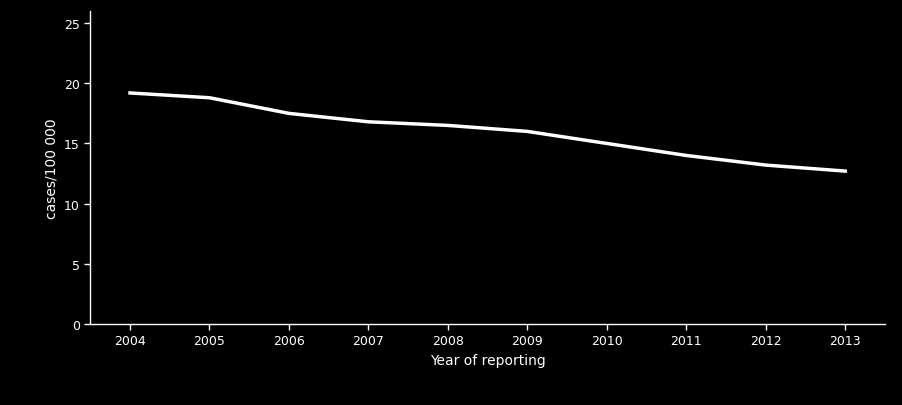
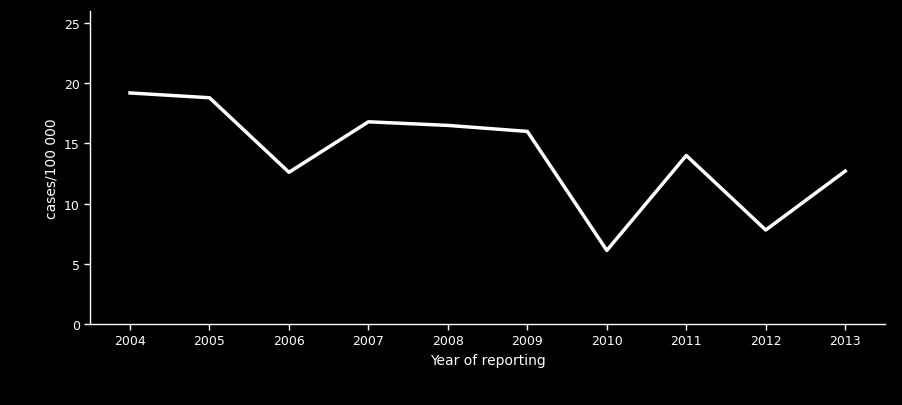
2006: 17.5 -> 12.6
2010: 15.0 -> 6.1
2012: 13.2 -> 7.8
